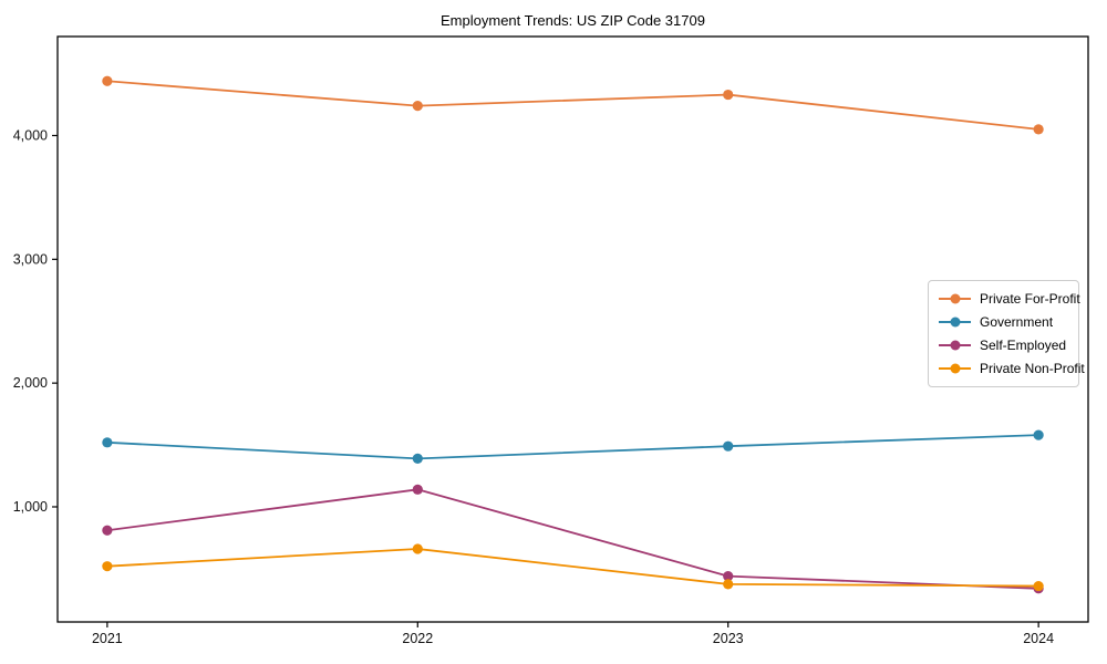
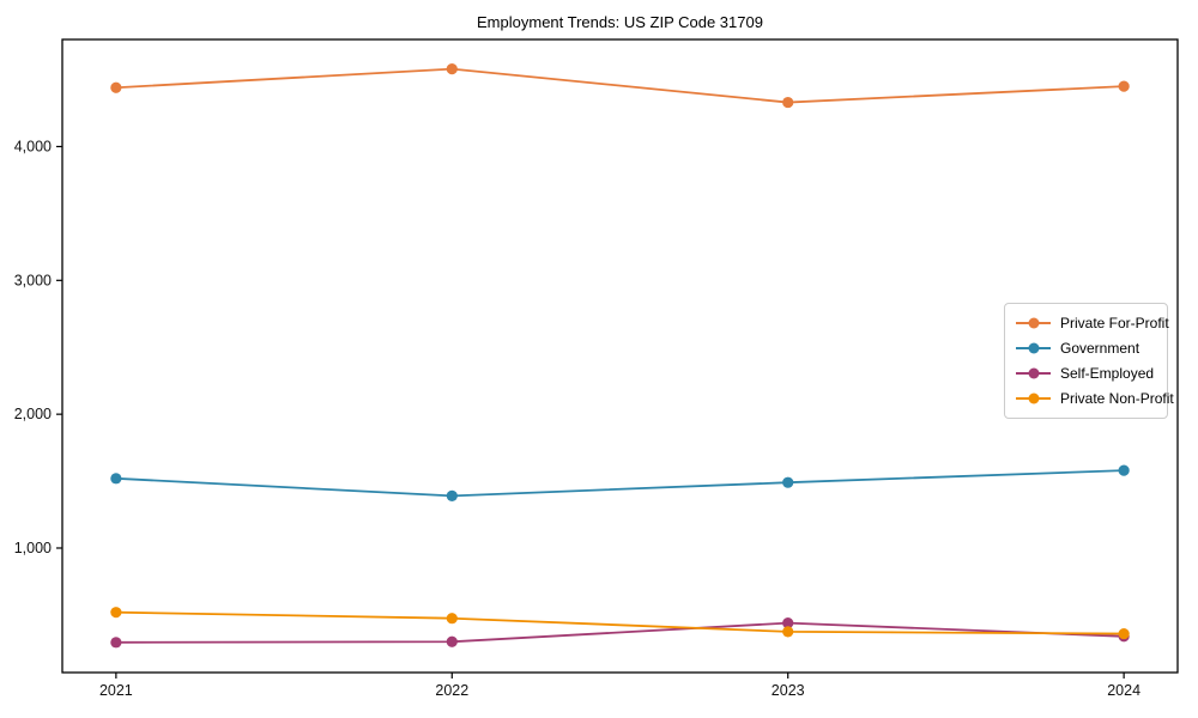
Self-Employed/2021: 810 -> 300
Private For-Profit/2022: 4240 -> 4580
Self-Employed/2022: 1140 -> 300
Private Non-Profit/2022: 660 -> 480
Private For-Profit/2024: 4050 -> 4450
